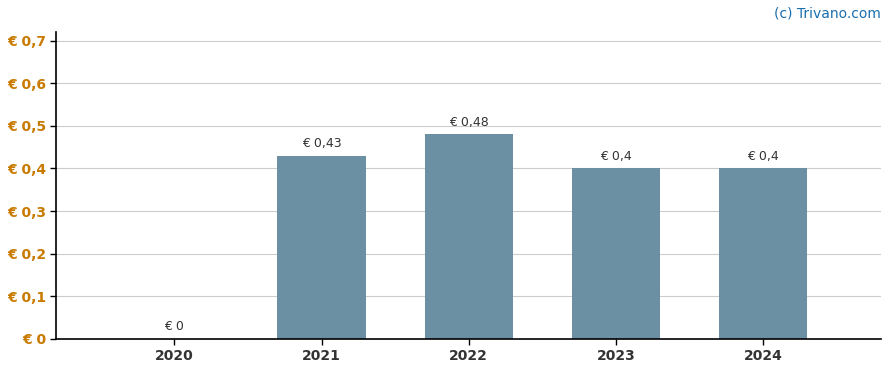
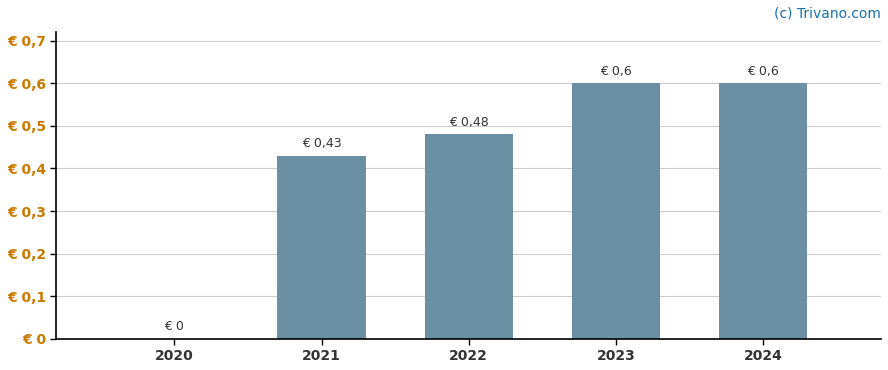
2023: 0,4 -> 0,6
2024: 0,4 -> 0,6
